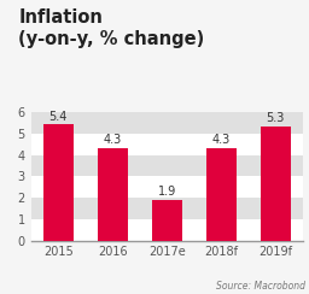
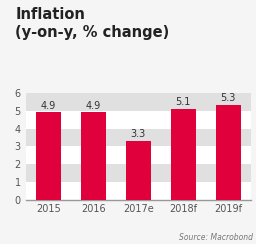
2015: 5.4 -> 4.9
2016: 4.3 -> 4.9
2017e: 1.9 -> 3.3
2018f: 4.3 -> 5.1
